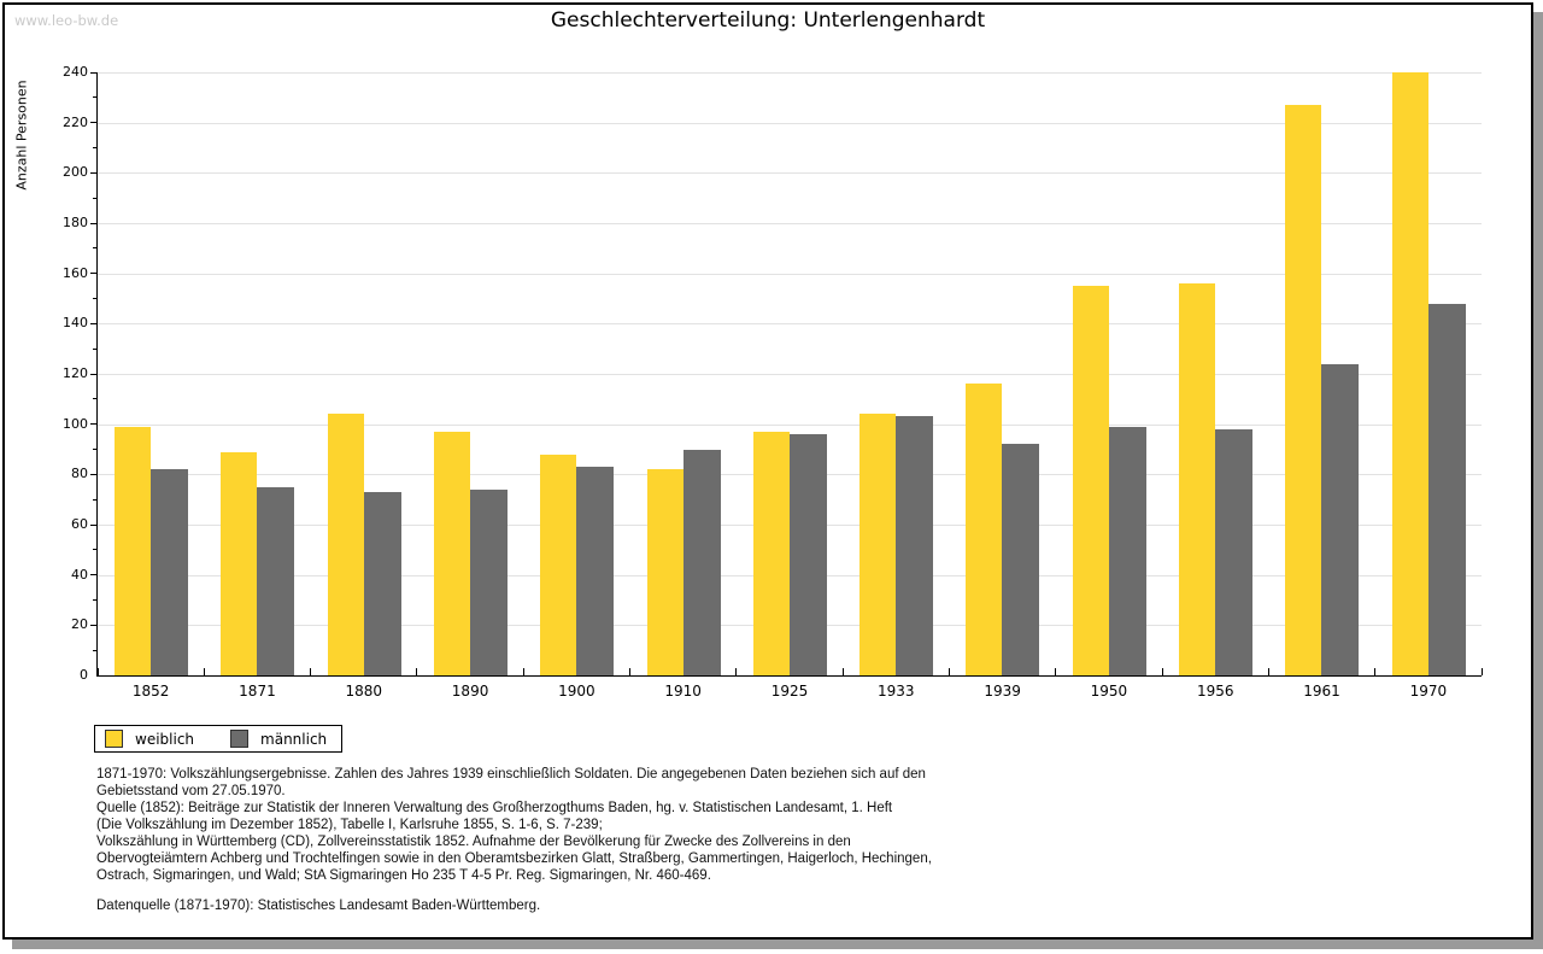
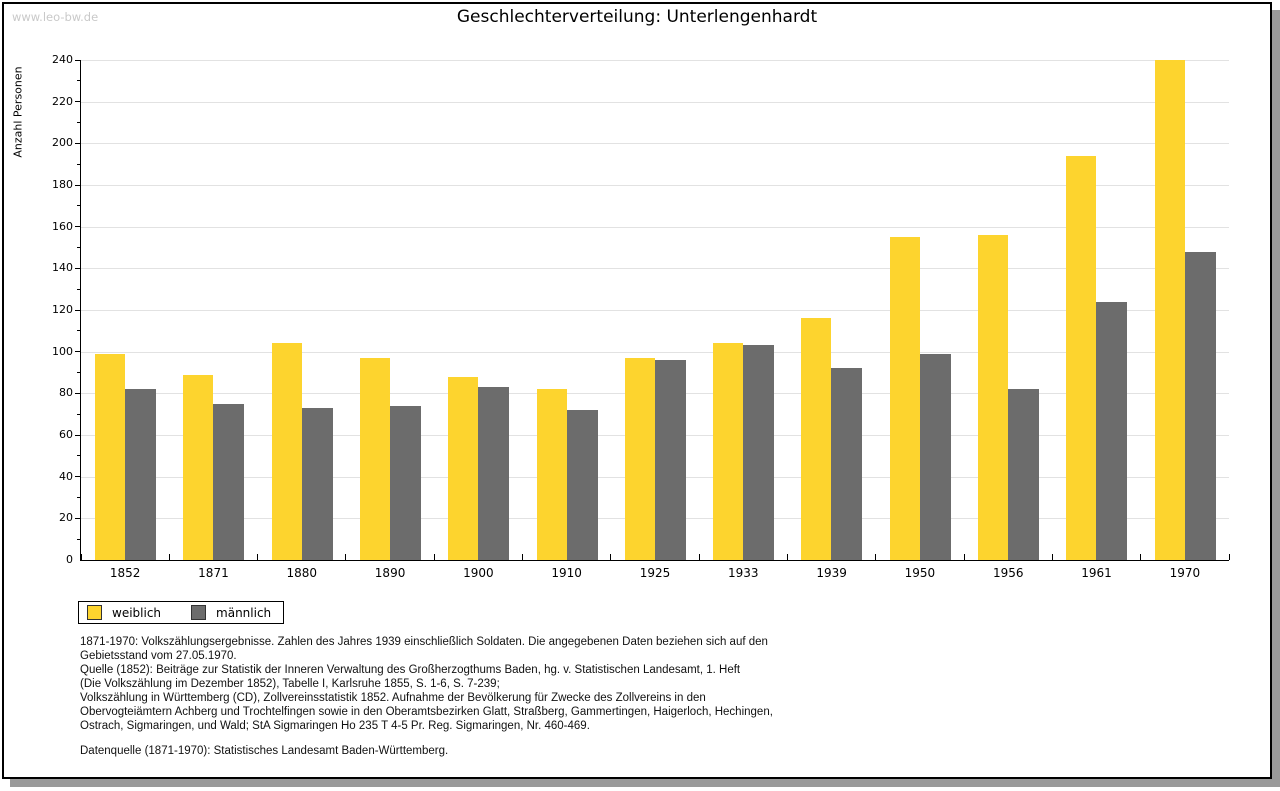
männlich/1910: 90 -> 72
männlich/1956: 98 -> 82
weiblich/1961: 227 -> 194
